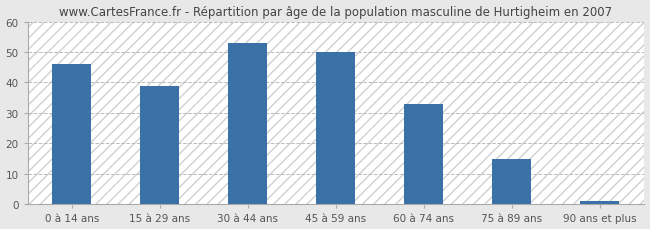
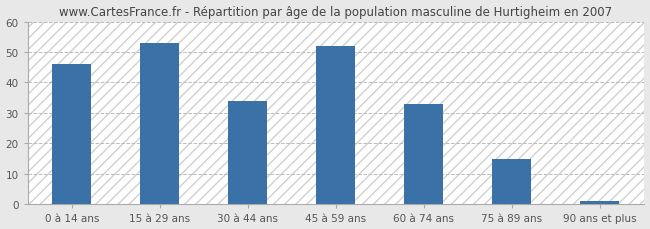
15 à 29 ans: 39 -> 53
30 à 44 ans: 53 -> 34
45 à 59 ans: 50 -> 52
